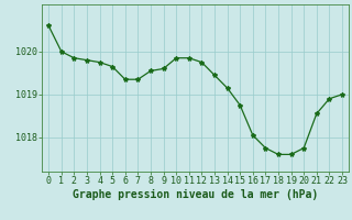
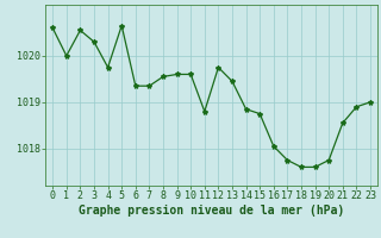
2: 1019.85 -> 1020.55
3: 1019.80 -> 1020.30
5: 1019.65 -> 1020.65
10: 1019.85 -> 1019.60
11: 1019.85 -> 1018.80
14: 1019.15 -> 1018.85
